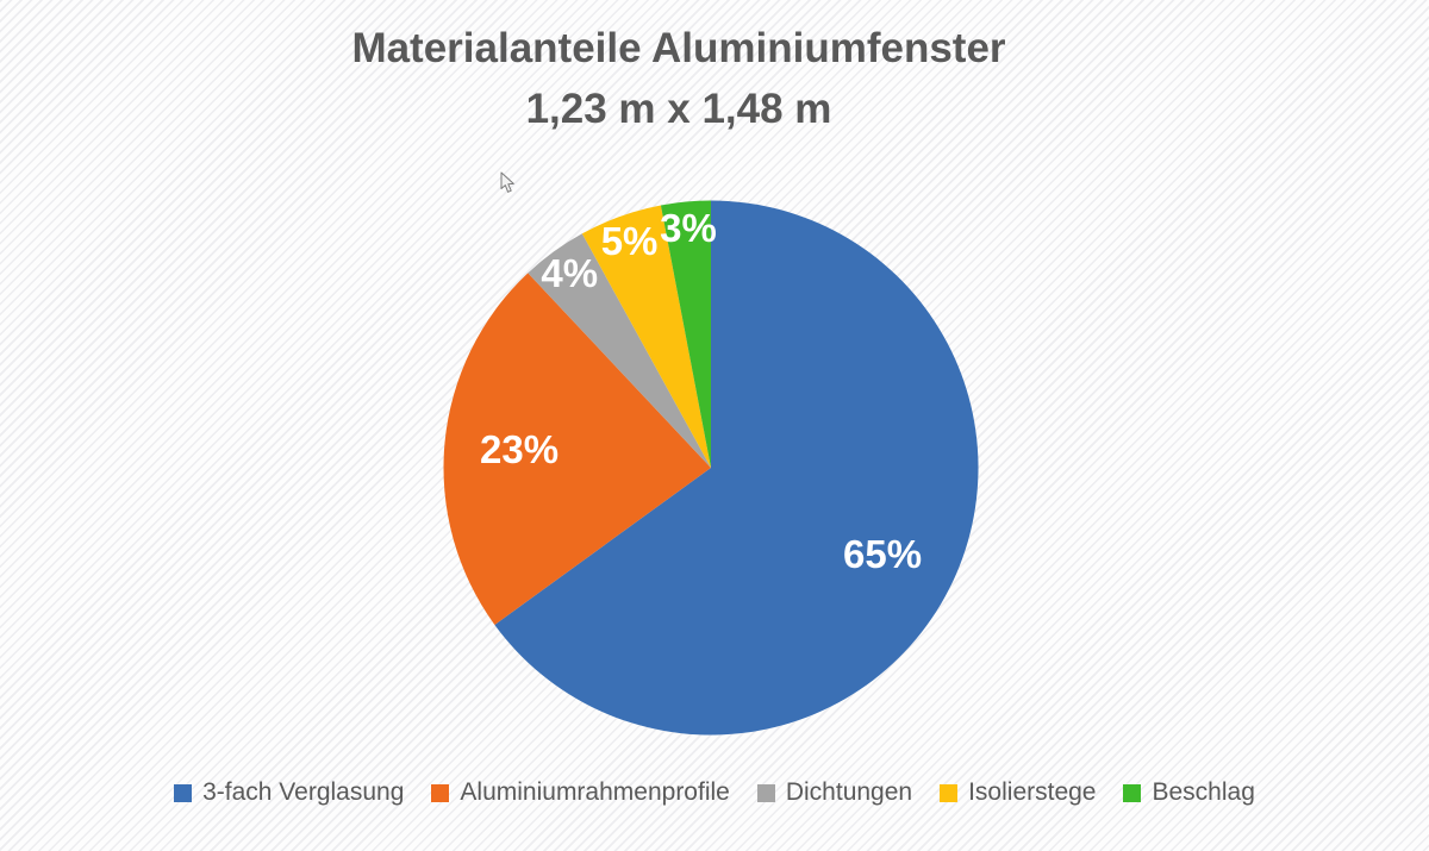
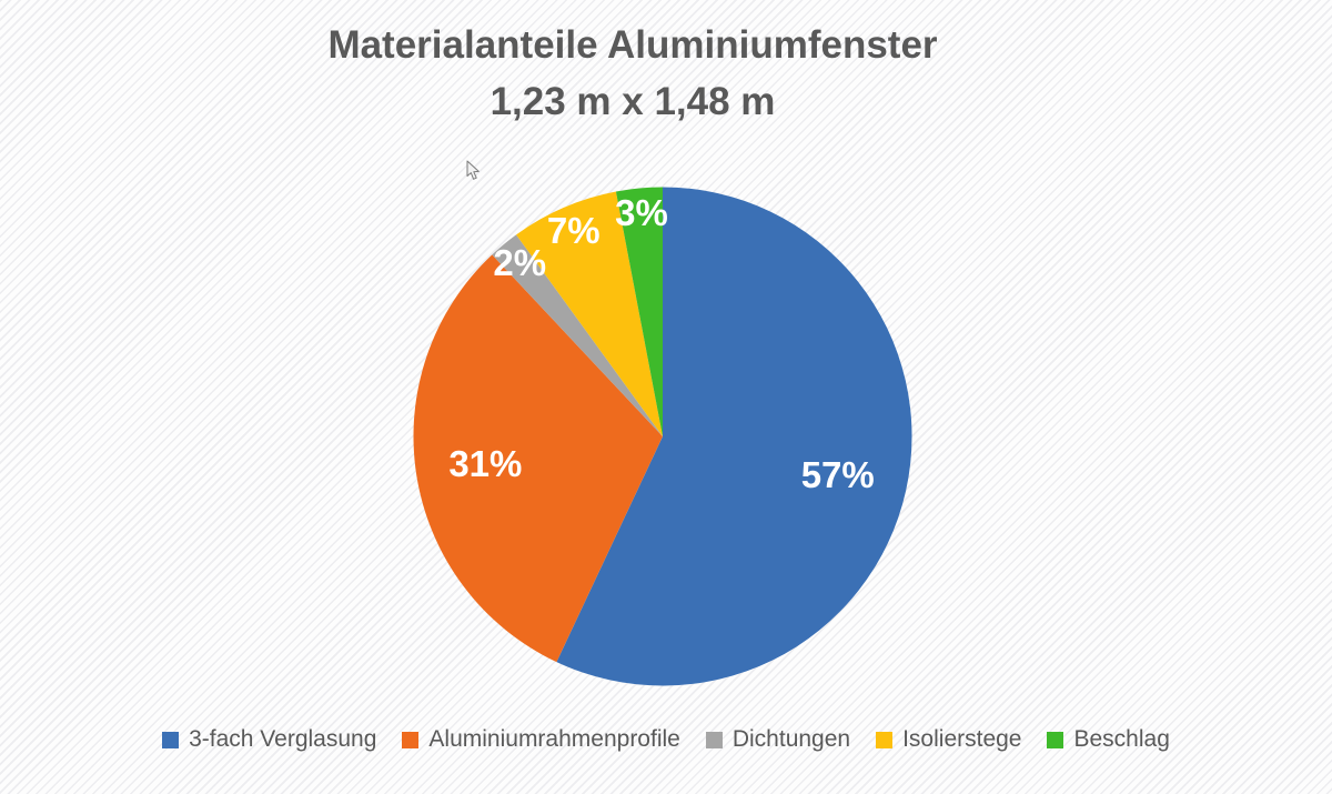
3-fach Verglasung: 65% -> 57%
Aluminiumrahmenprofile: 23% -> 31%
Dichtungen: 4% -> 2%
Isolierstege: 5% -> 7%
